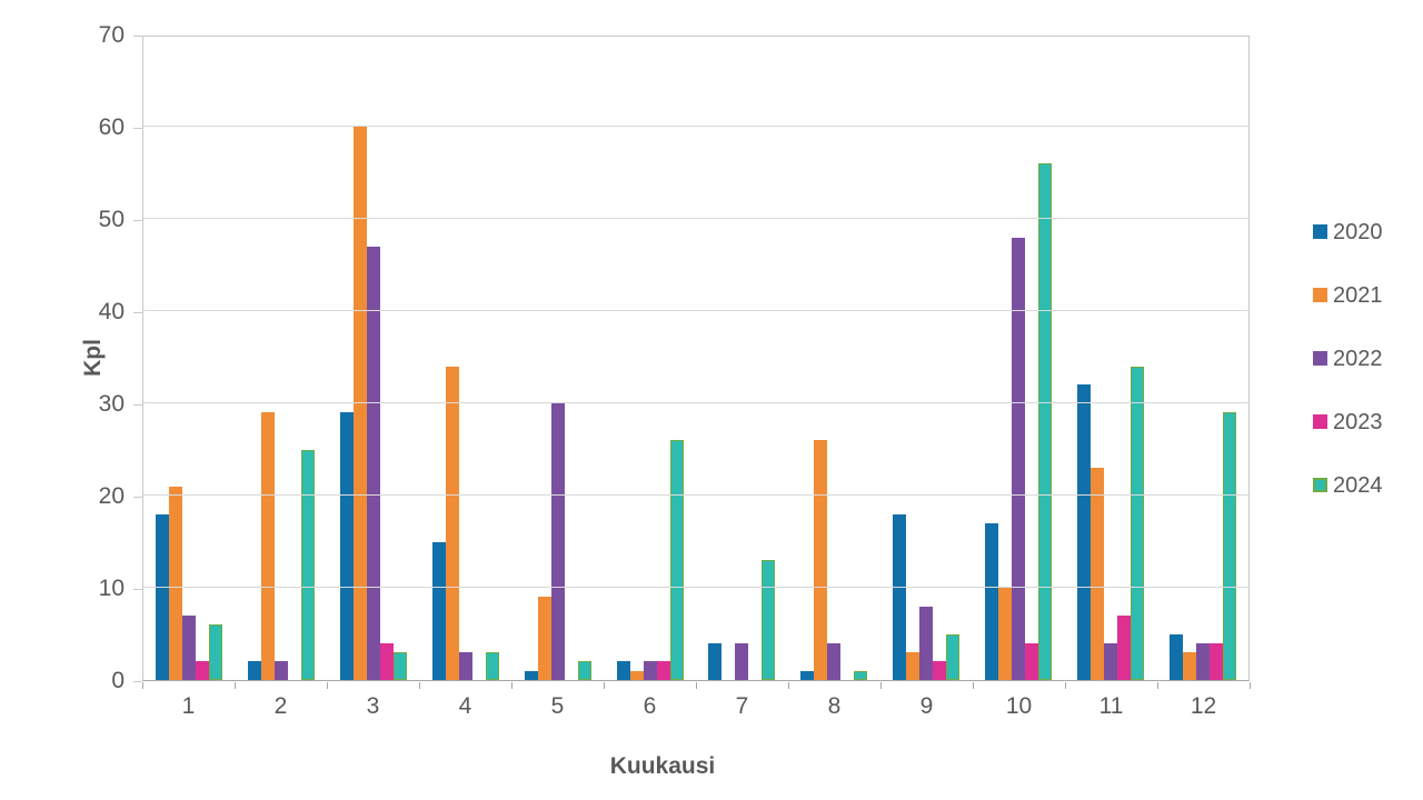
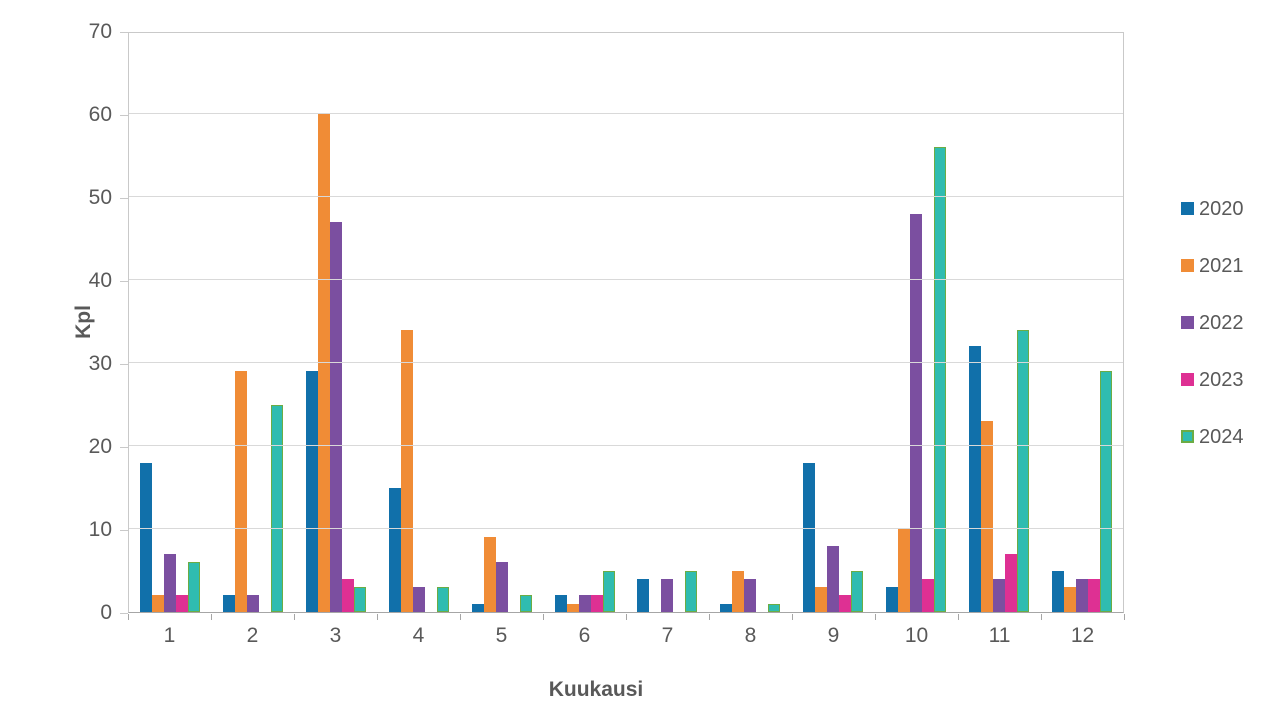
2021/1: 21 -> 2
2022/5: 30 -> 6
2024/6: 26 -> 5
2024/7: 13 -> 5
2021/8: 26 -> 5
2020/10: 17 -> 3
